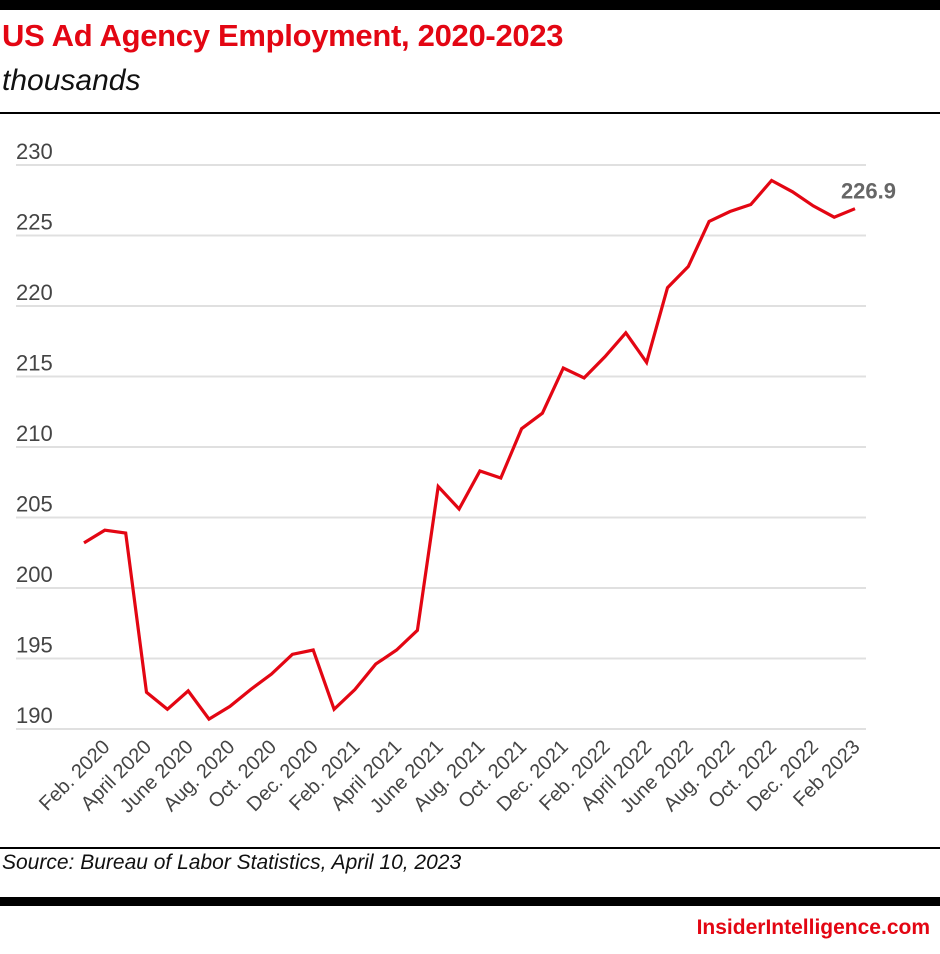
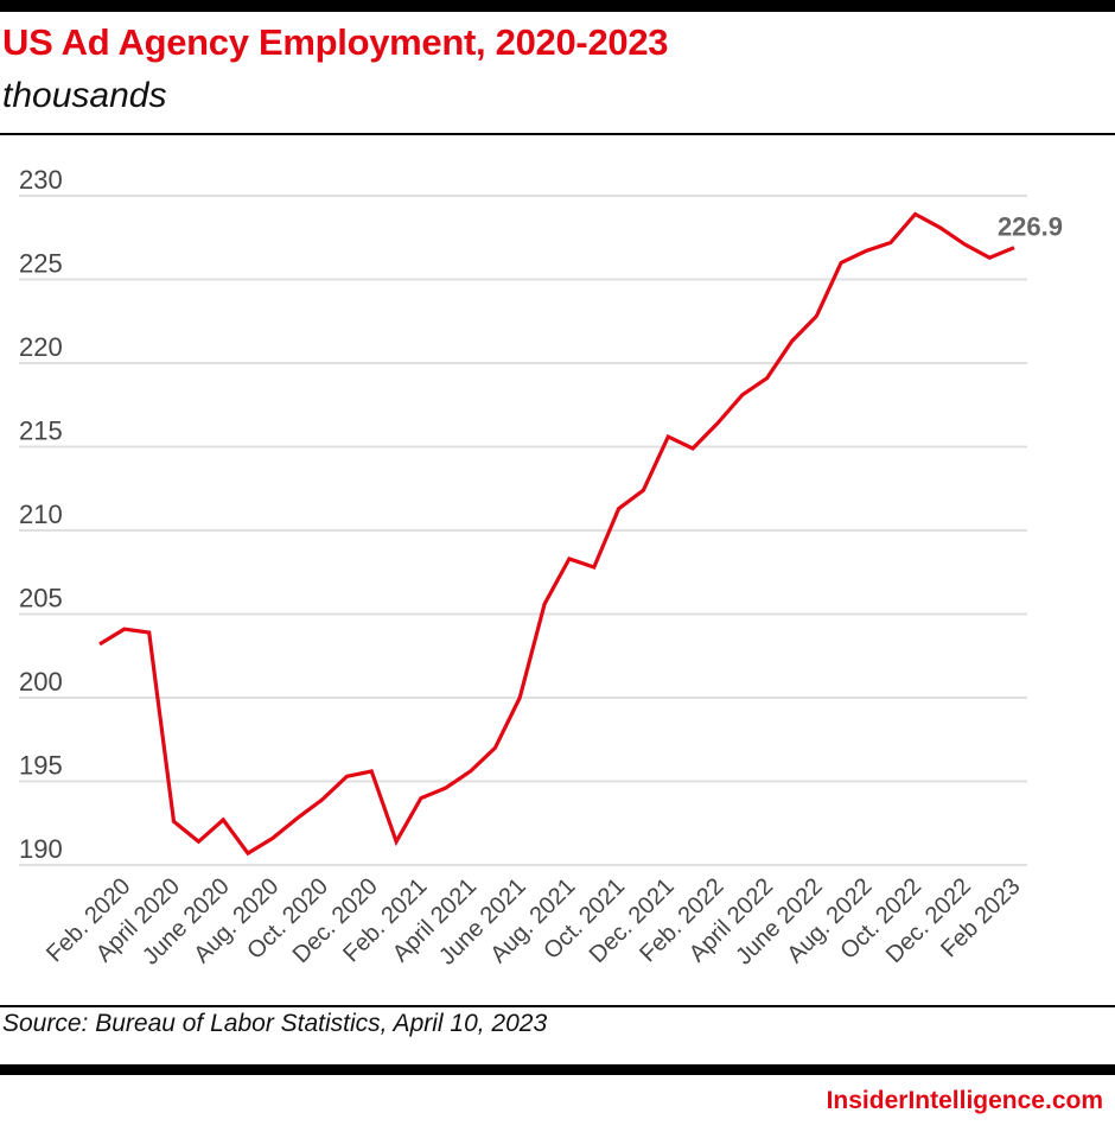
Feb. 2021: 192.8 -> 194.0
June 2021: 207.2 -> 200.0
April 2022: 216.0 -> 219.1
